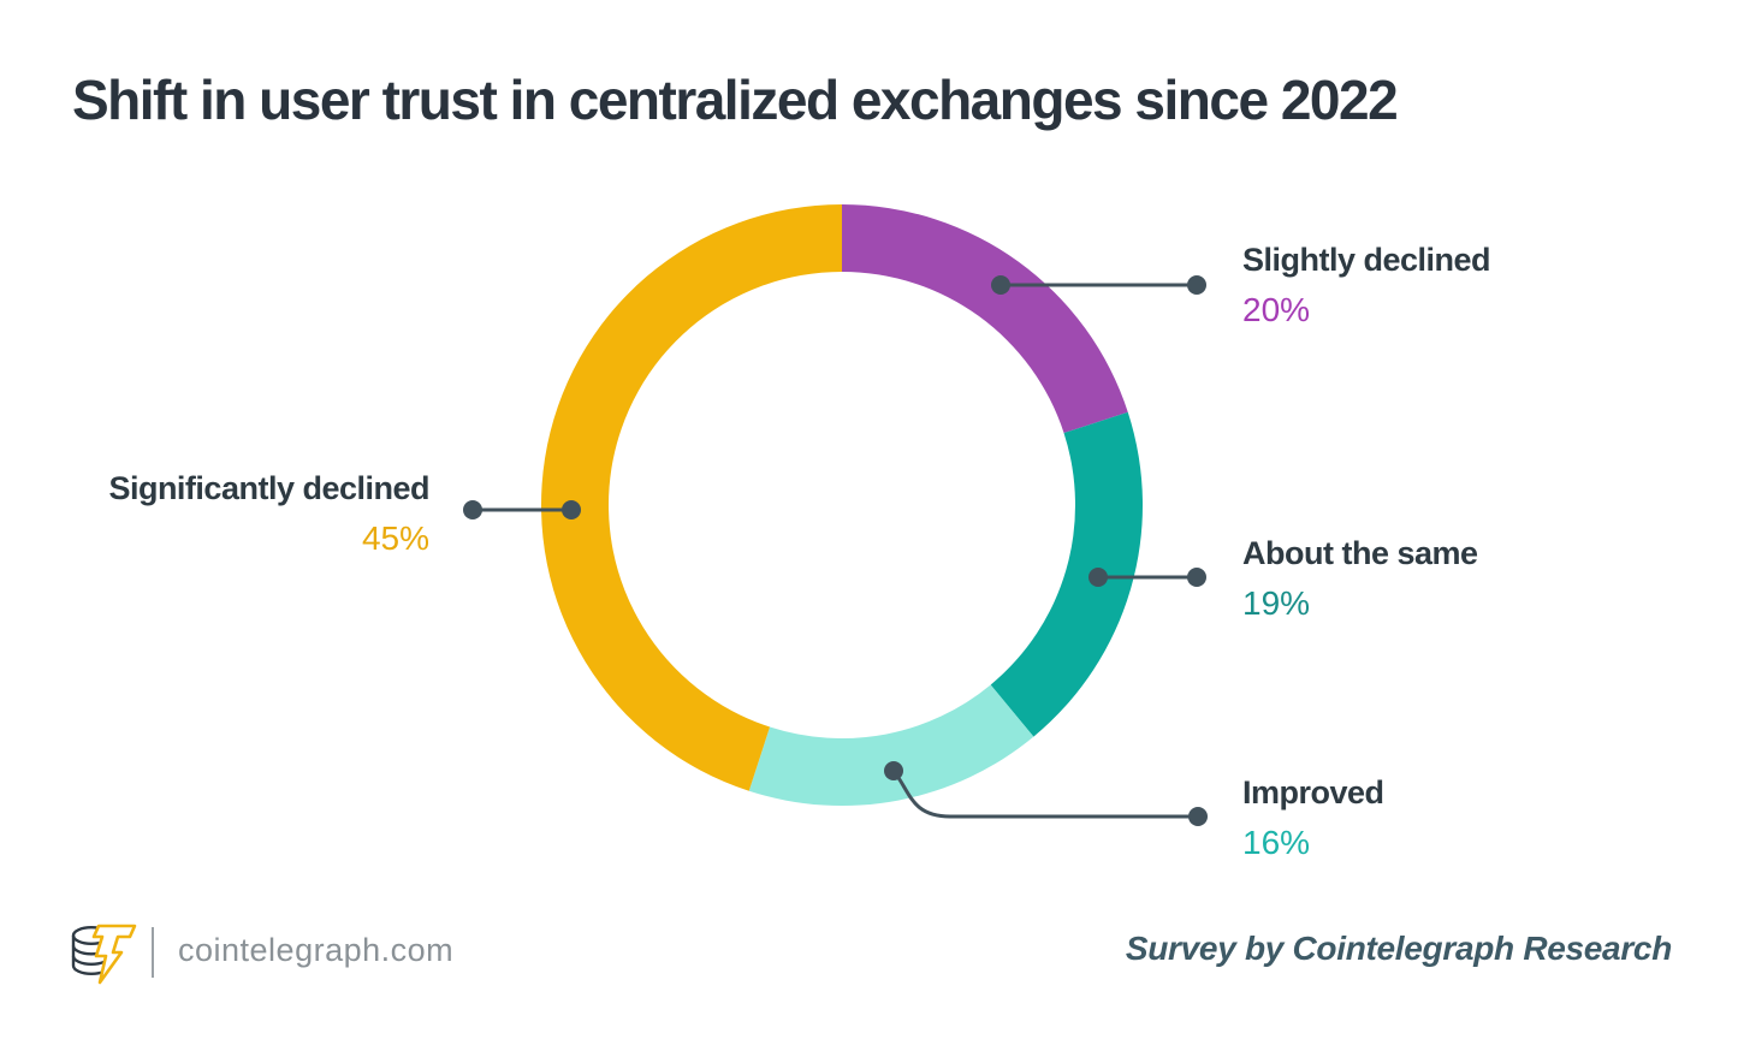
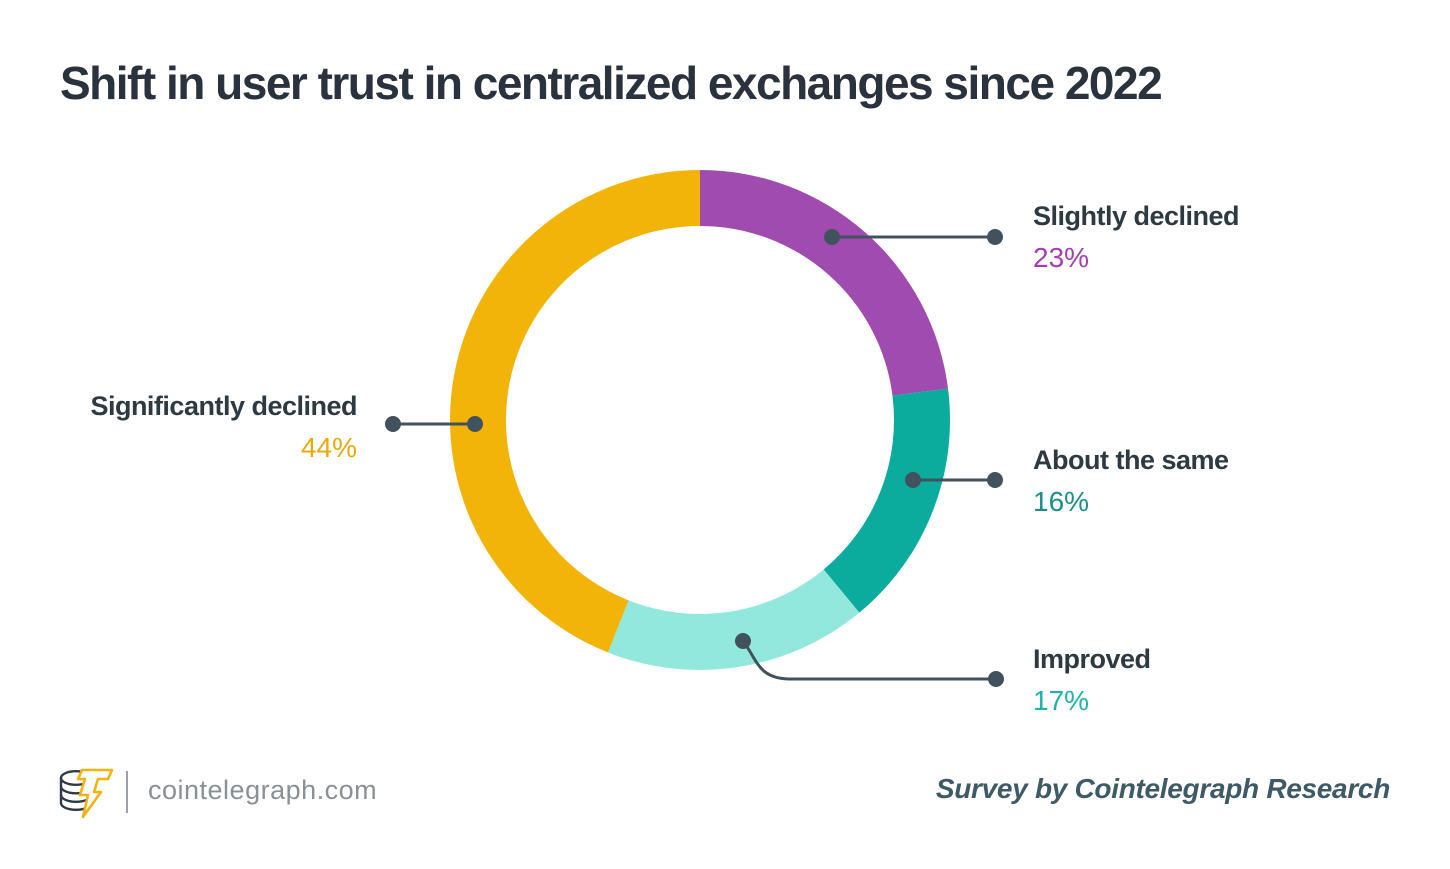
Slightly declined: 20% -> 23%
About the same: 19% -> 16%
Improved: 16% -> 17%
Significantly declined: 45% -> 44%
